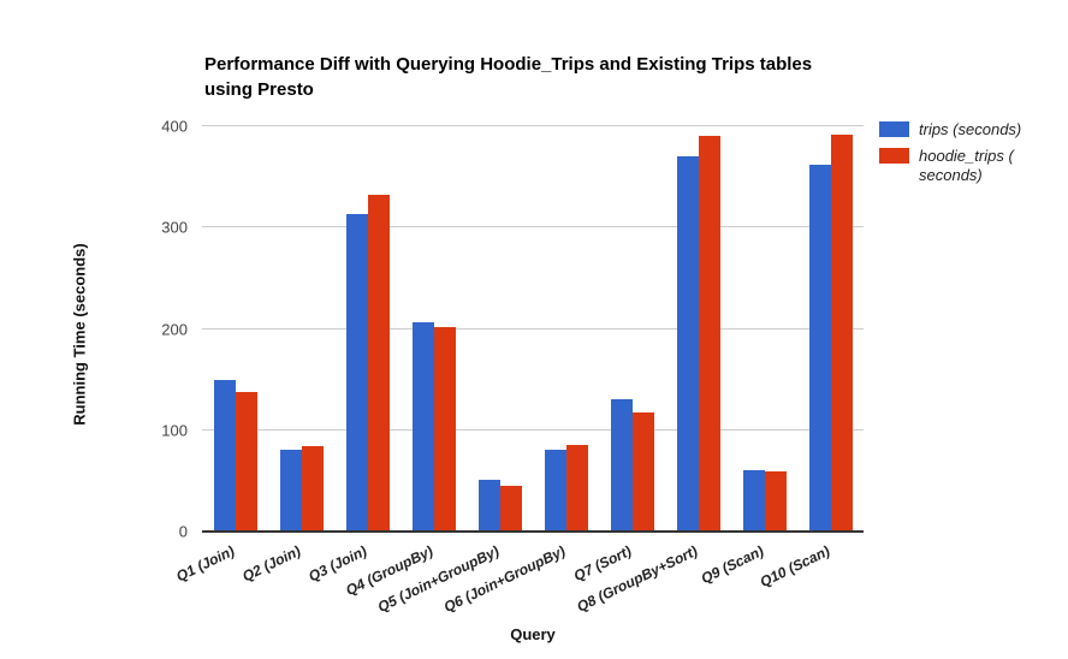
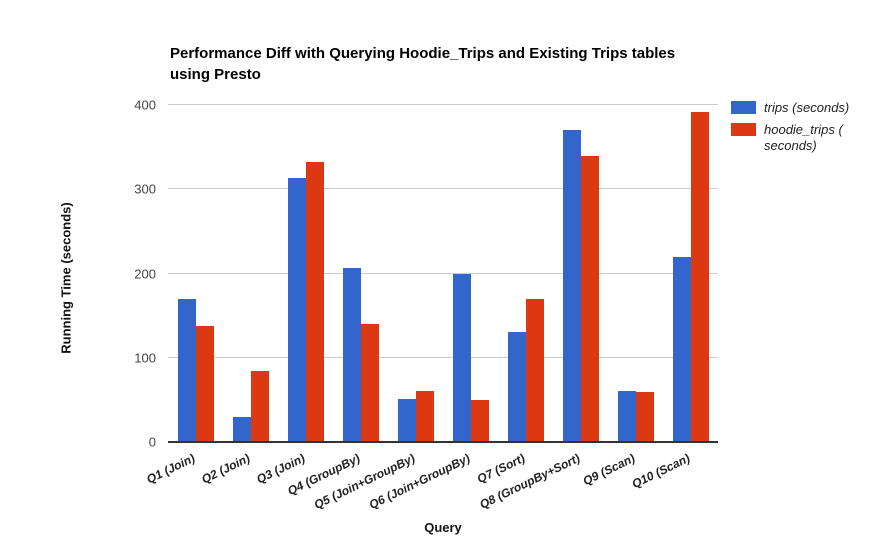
trips (seconds)/Q1 (Join): 150 -> 170
trips (seconds)/Q2 (Join): 80 -> 30
hoodie_trips (seconds)/Q4 (GroupBy): 200 -> 140
hoodie_trips (seconds)/Q5 (Join+GroupBy): 40 -> 60
trips (seconds)/Q6 (Join+GroupBy): 80 -> 200
hoodie_trips (seconds)/Q6 (Join+GroupBy): 80 -> 50
hoodie_trips (seconds)/Q7 (Sort): 120 -> 170
hoodie_trips (seconds)/Q8 (GroupBy+Sort): 390 -> 340
trips (seconds)/Q10 (Scan): 360 -> 220
